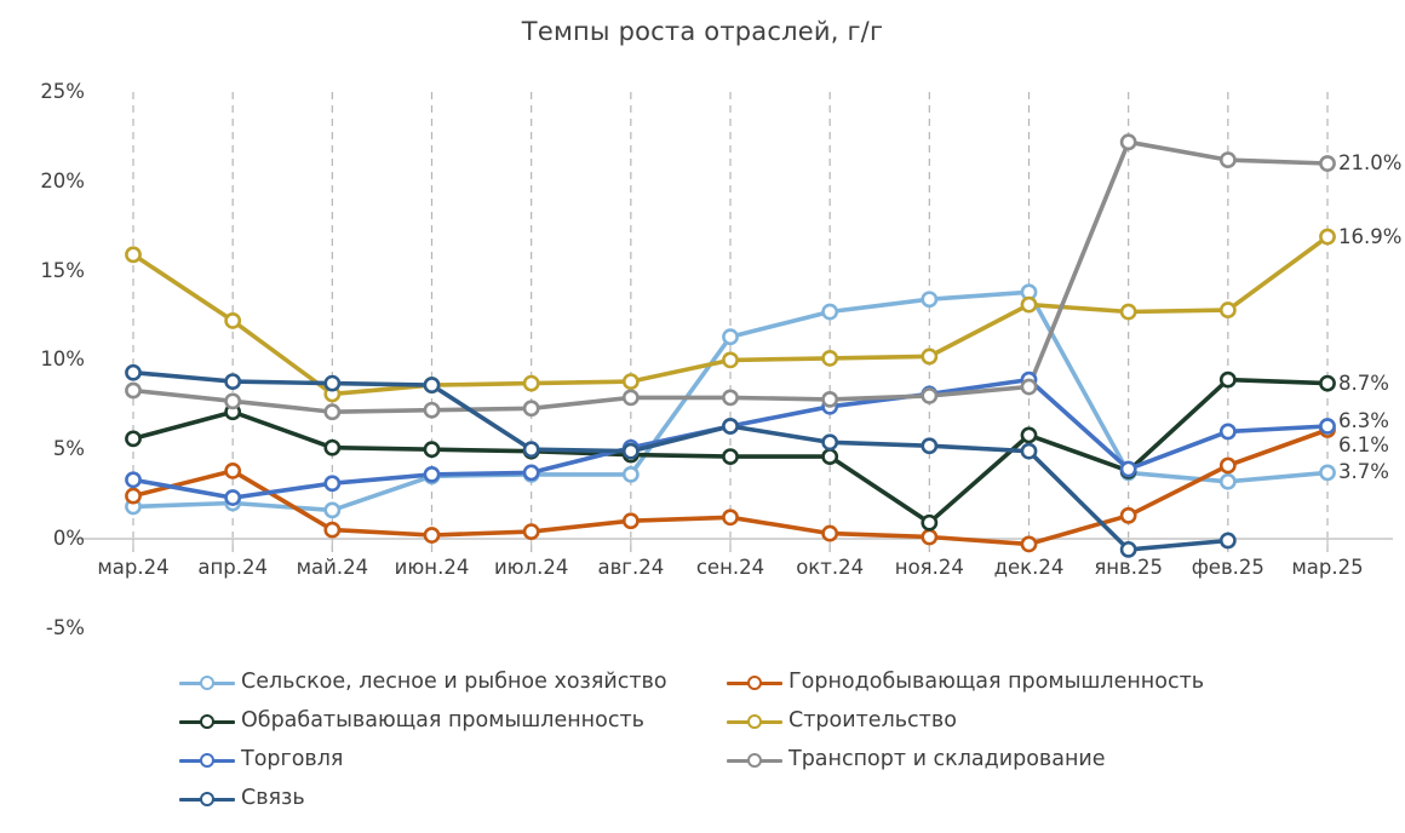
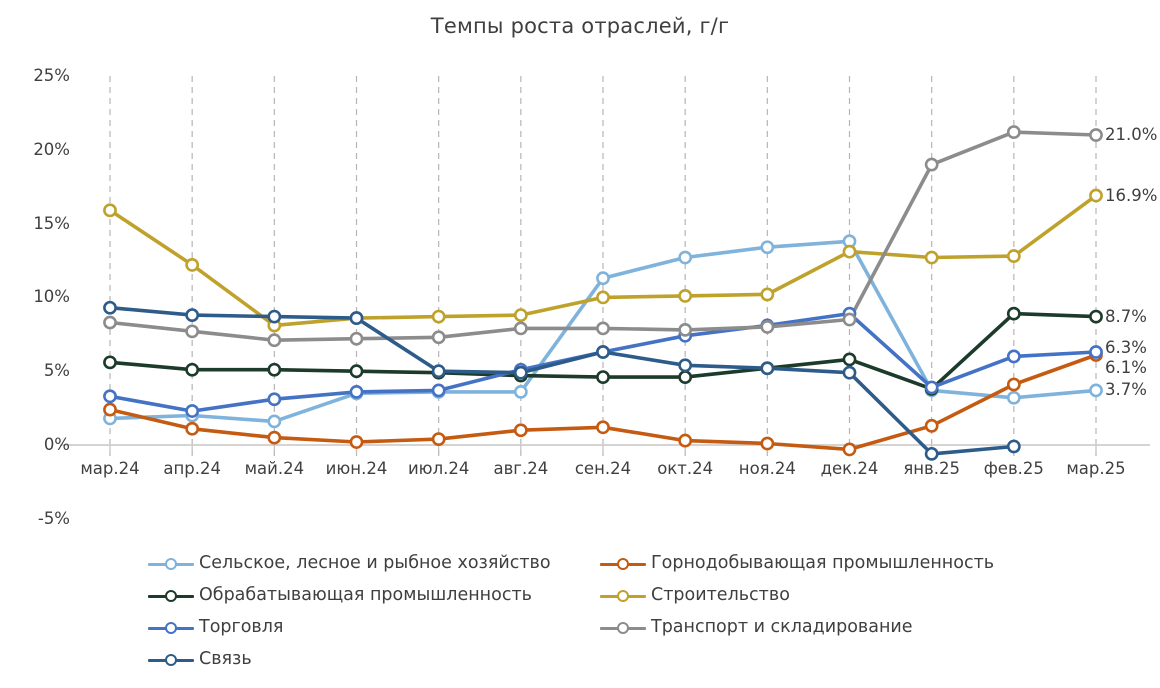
Горнодобывающая промышленность/апр.24: 3.8% -> 1.1%
Обрабатывающая промышленность/апр.24: 7.1% -> 5.1%
Обрабатывающая промышленность/ноя.24: 0.9% -> 5.2%
Транспорт и складирование/янв.25: 22.2% -> 19.0%
